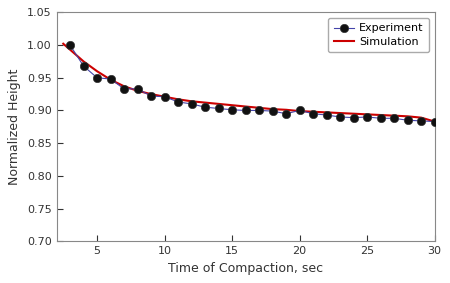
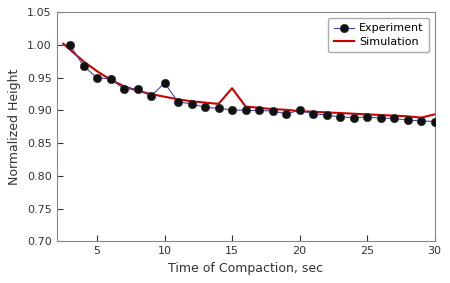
Experiment/10: 0.921 -> 0.942
Simulation/15: 0.908 -> 0.934
Simulation/30: 0.883 -> 0.894
